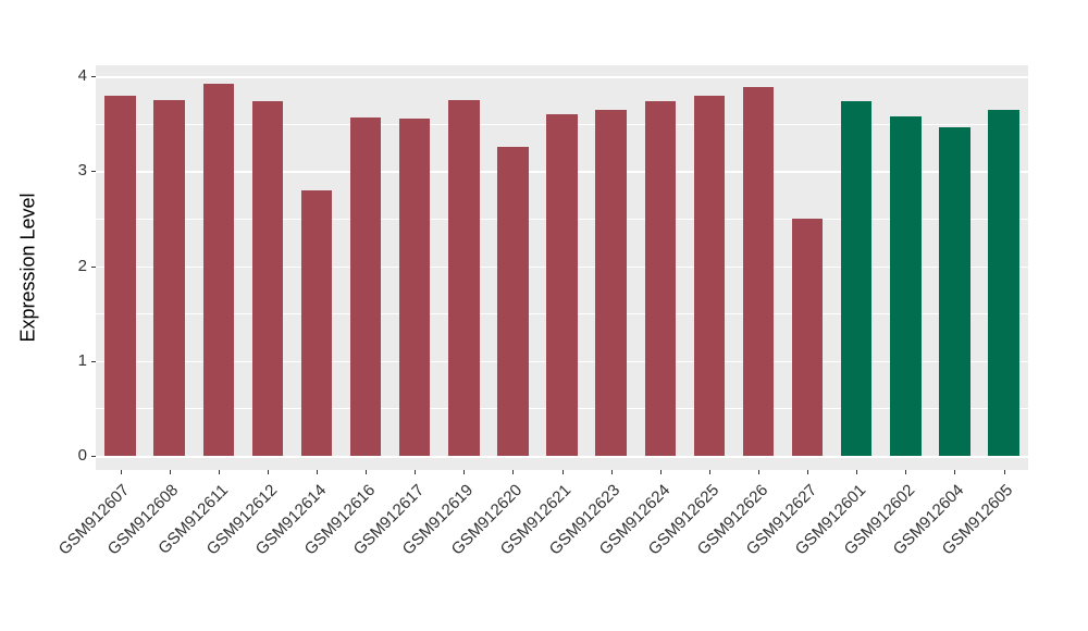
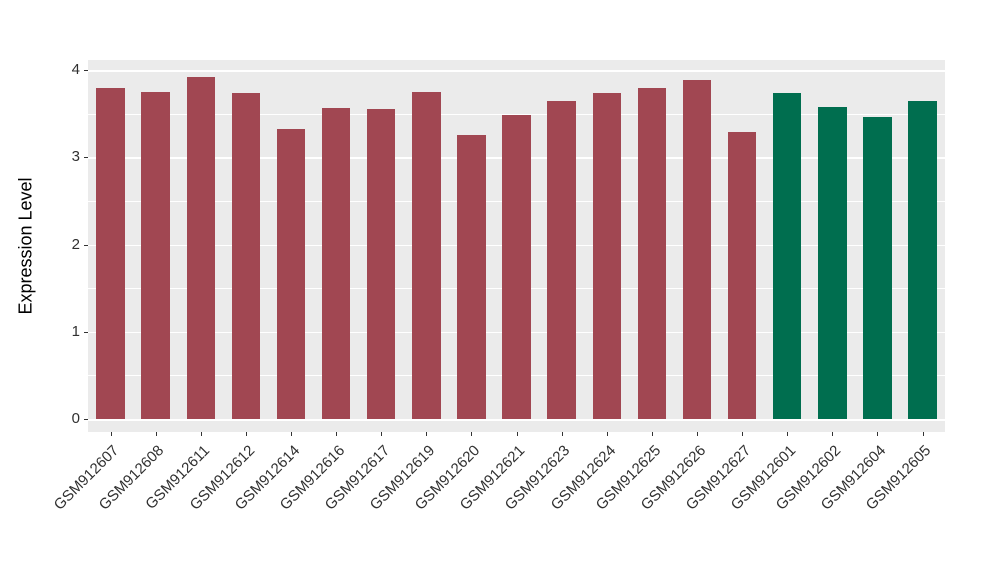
GSM912614: 2.8 -> 3.3
GSM912621: 3.6 -> 3.5
GSM912627: 2.5 -> 3.3
